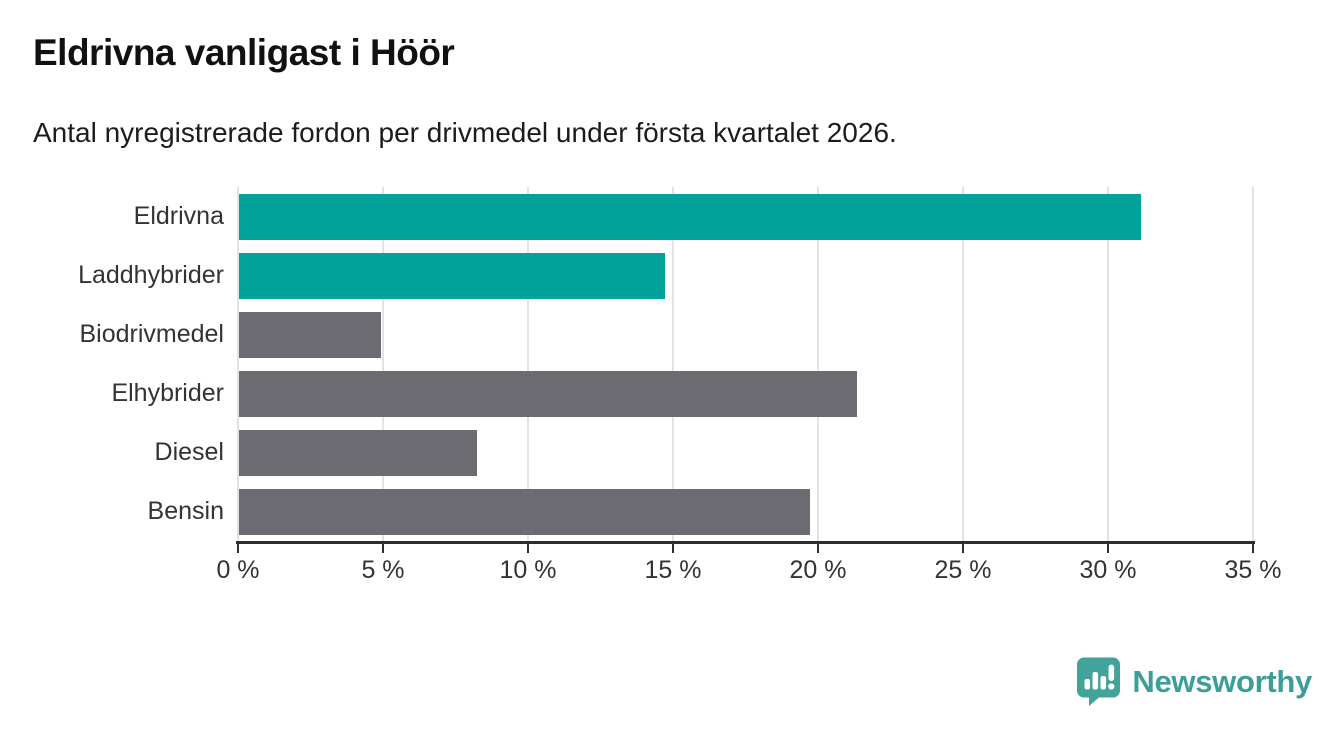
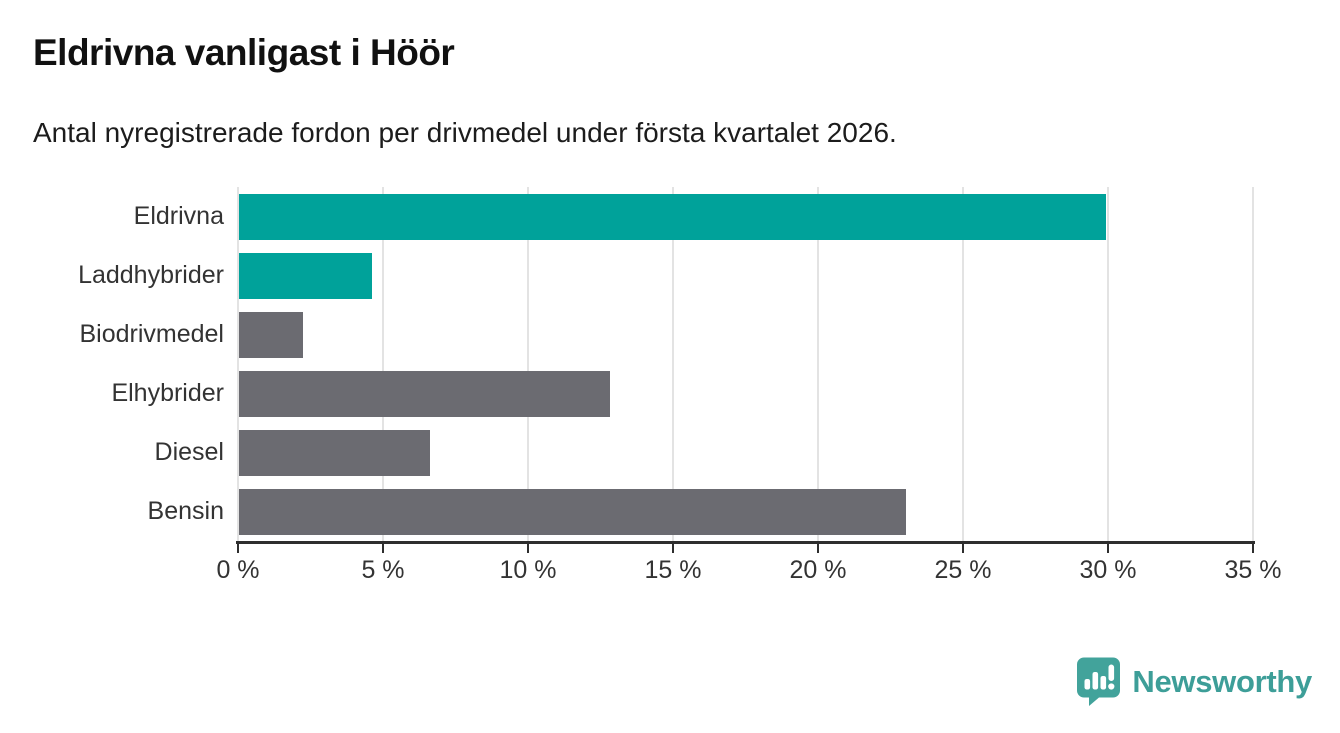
Eldrivna: 31.1% -> 29.9%
Laddhybrider: 14.7% -> 4.6%
Biodrivmedel: 4.9% -> 2.2%
Elhybrider: 21.3% -> 12.8%
Diesel: 8.2% -> 6.6%
Bensin: 19.7% -> 23.0%
